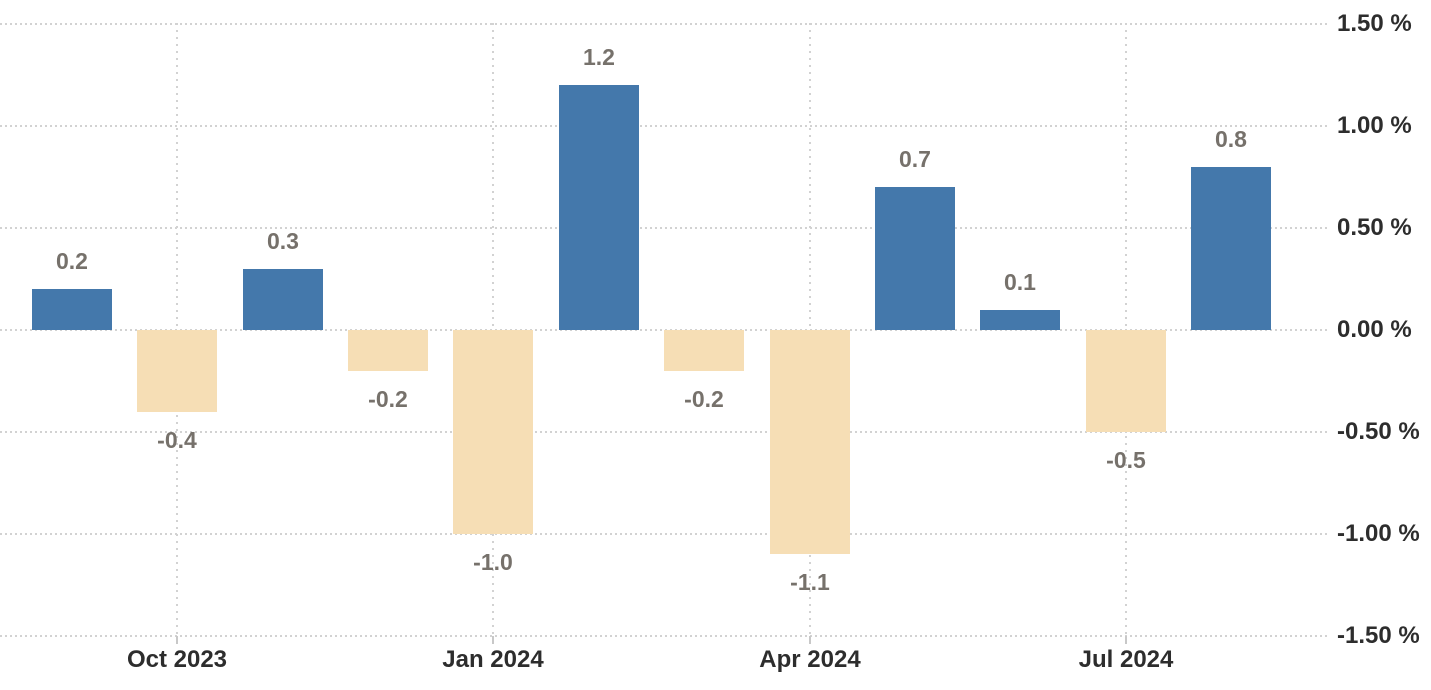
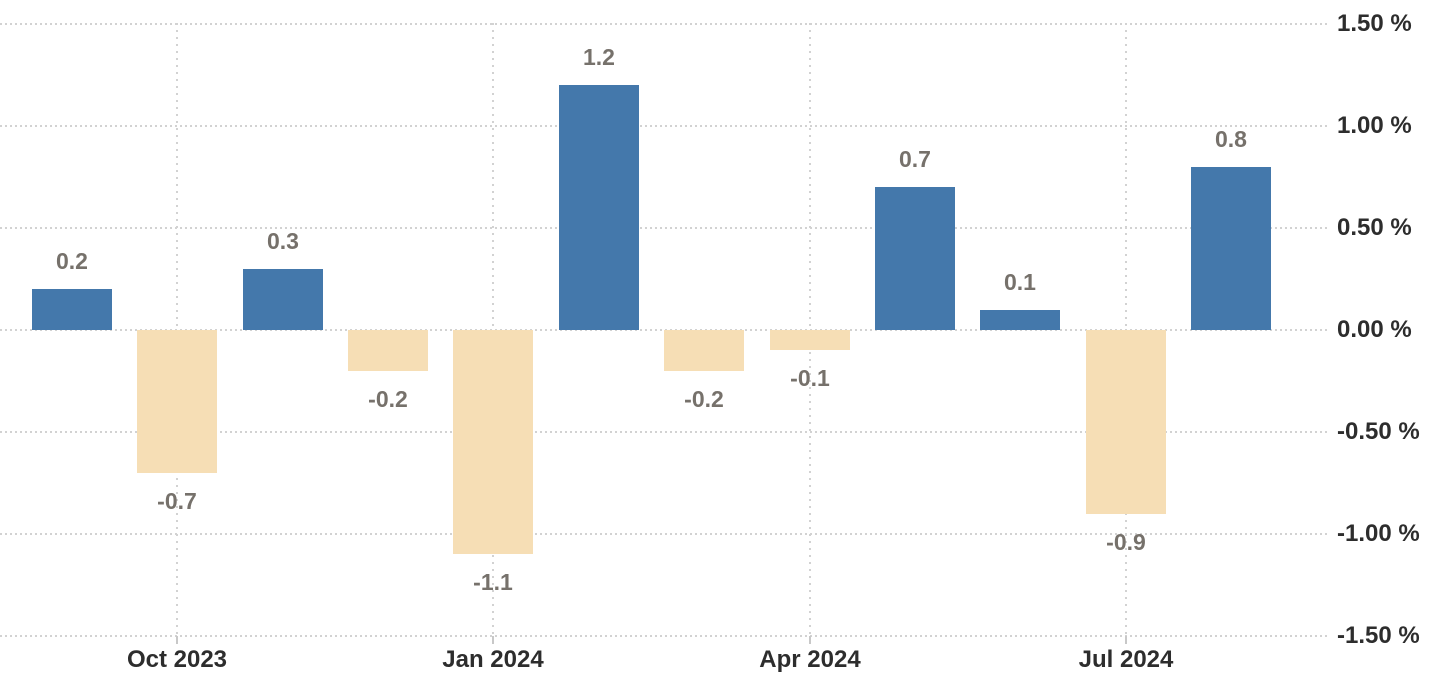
Oct 2023: -0.4 -> -0.7
Jan 2024: -1.0 -> -1.1
Apr 2024: -1.1 -> -0.1
Jul 2024: -0.5 -> -0.9
